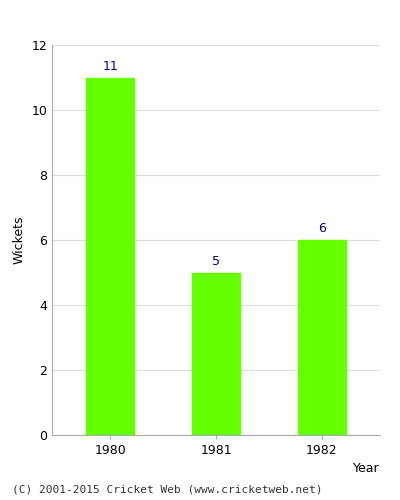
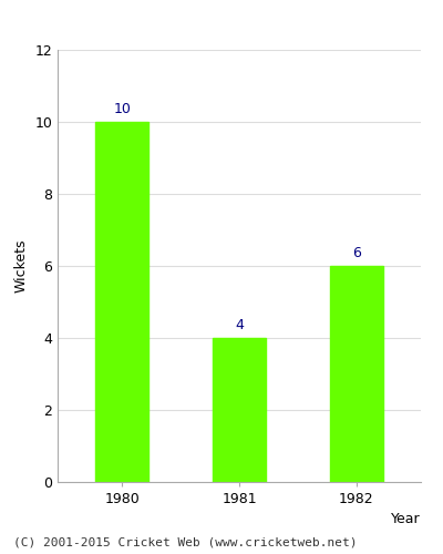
1980: 11 -> 10
1981: 5 -> 4
